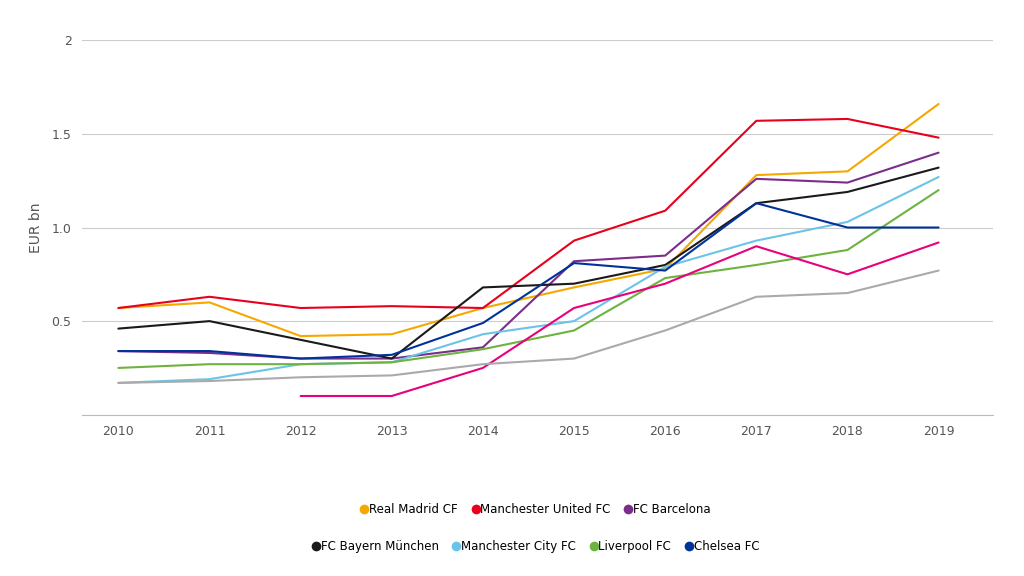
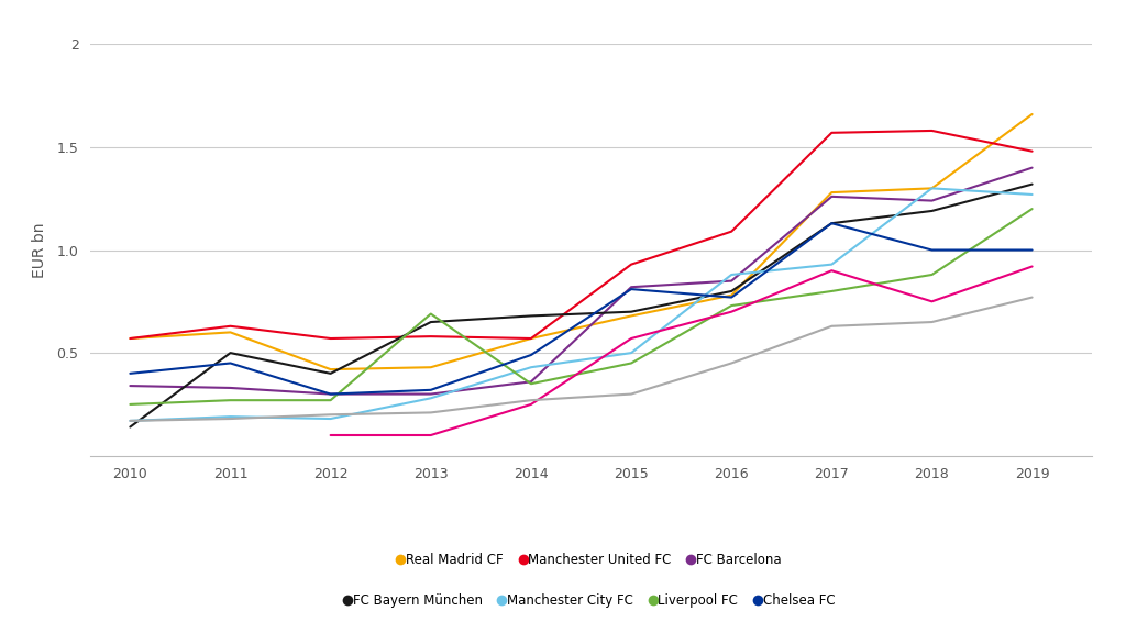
FC Bayern München/2010: 0.46 -> 0.14
Chelsea FC/2010: 0.34 -> 0.40
Chelsea FC/2011: 0.34 -> 0.45
Manchester City FC/2012: 0.27 -> 0.18
FC Bayern München/2013: 0.30 -> 0.65
Liverpool FC/2013: 0.28 -> 0.69
Manchester City FC/2016: 0.79 -> 0.88
Manchester City FC/2018: 1.03 -> 1.30
